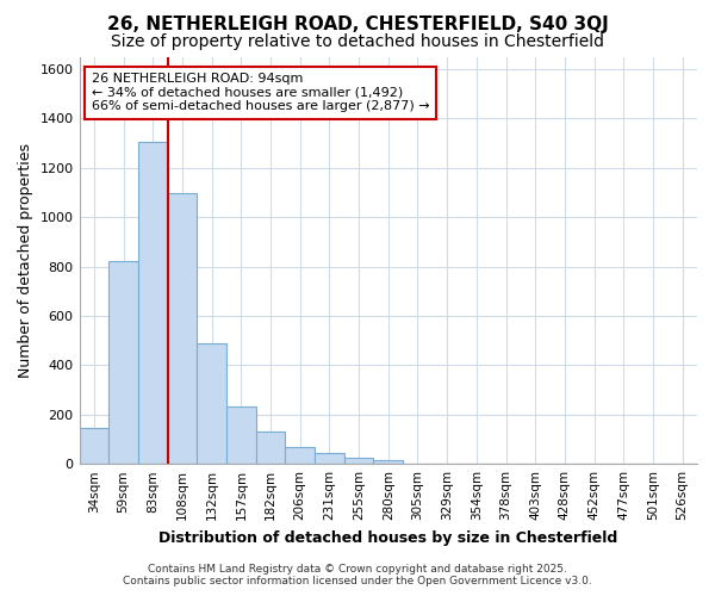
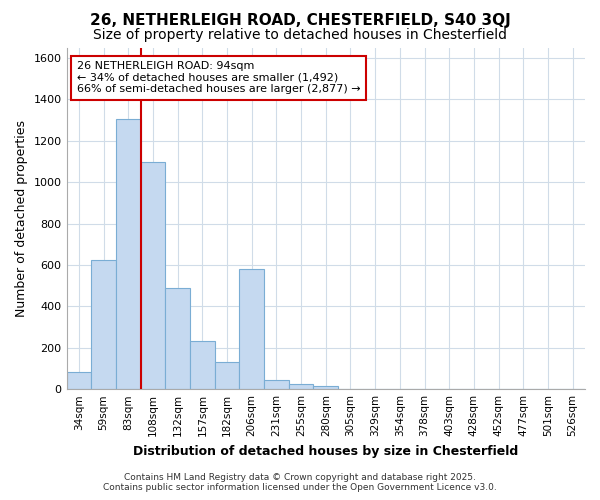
34sqm: 145 -> 85
59sqm: 820 -> 625
206sqm: 70 -> 580
